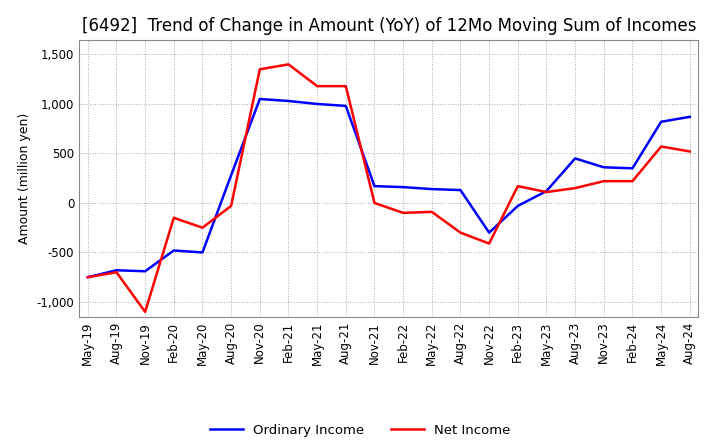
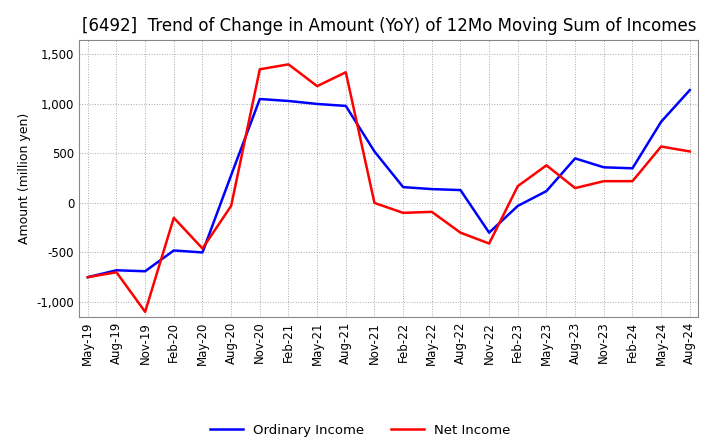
Net Income/May-20: -250 -> -460
Net Income/Aug-21: 1,180 -> 1,320
Ordinary Income/Nov-21: 170 -> 520
Net Income/May-23: 110 -> 380
Ordinary Income/Aug-24: 870 -> 1,140
